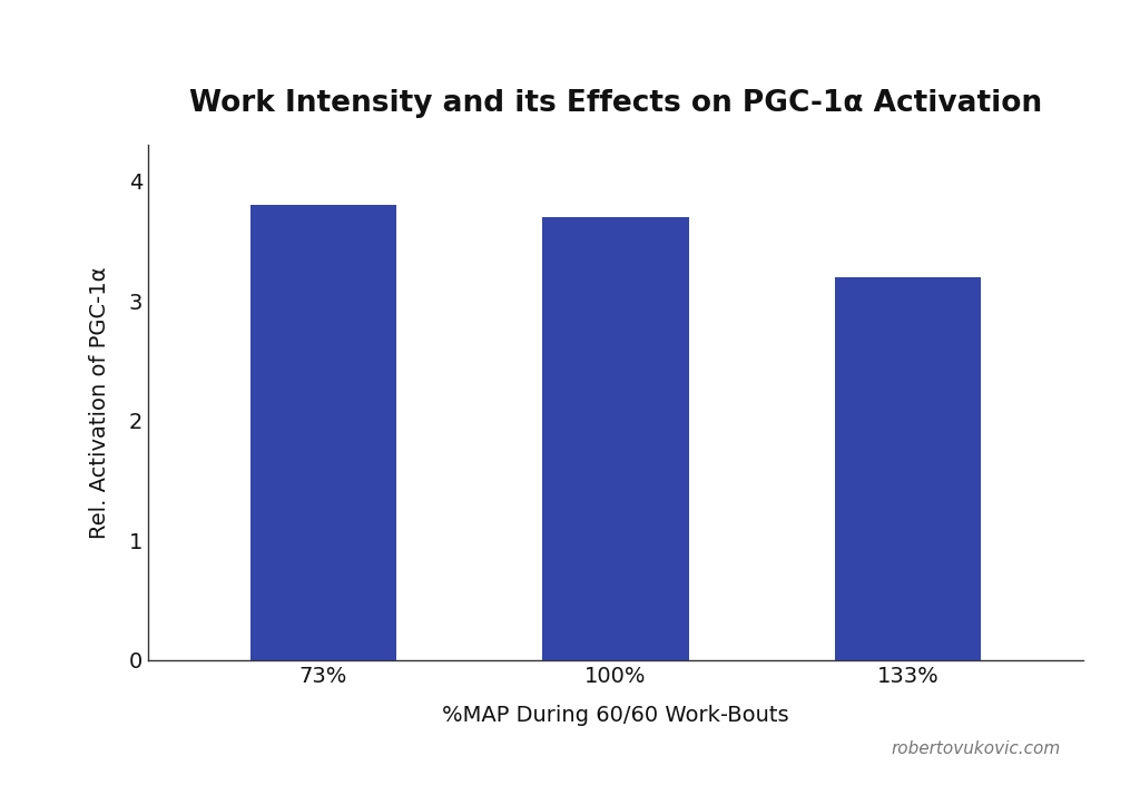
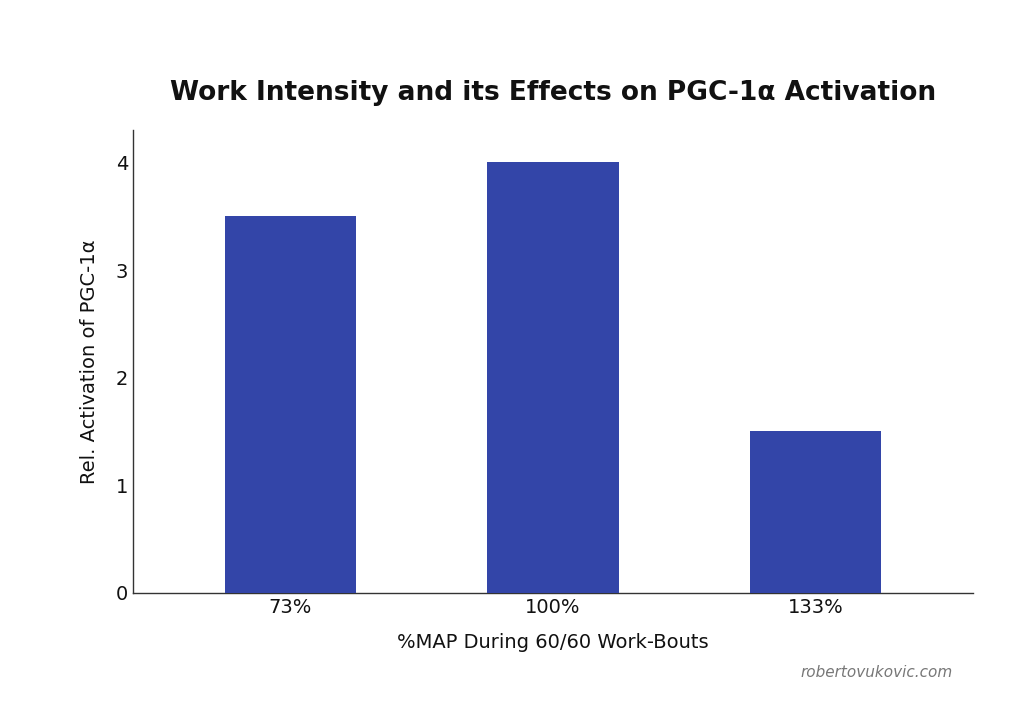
73%: 3.8 -> 3.5
100%: 3.7 -> 4.0
133%: 3.2 -> 1.5
